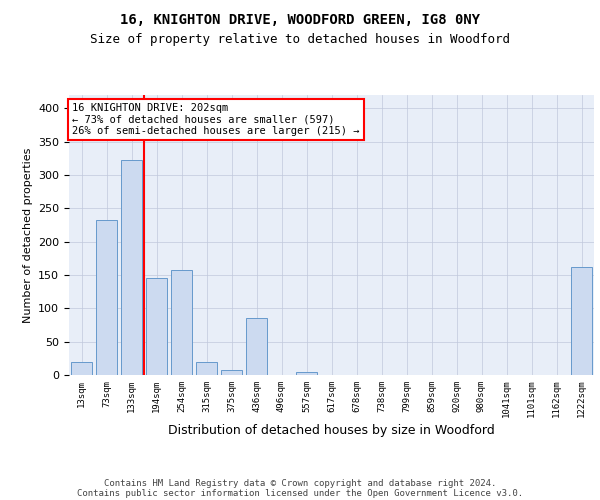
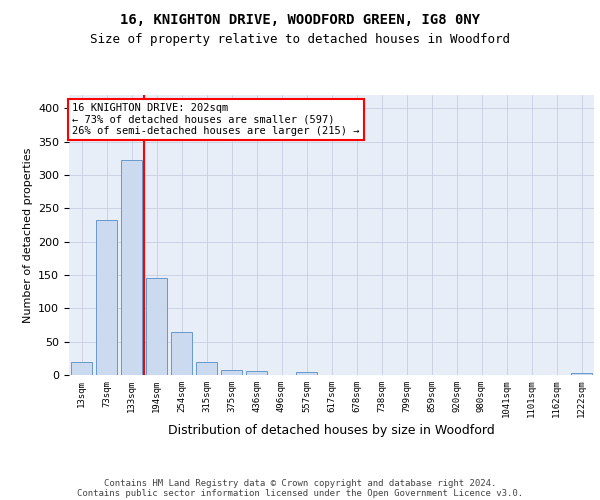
254sqm: 158 -> 64
436sqm: 86 -> 6
1222sqm: 162 -> 3
